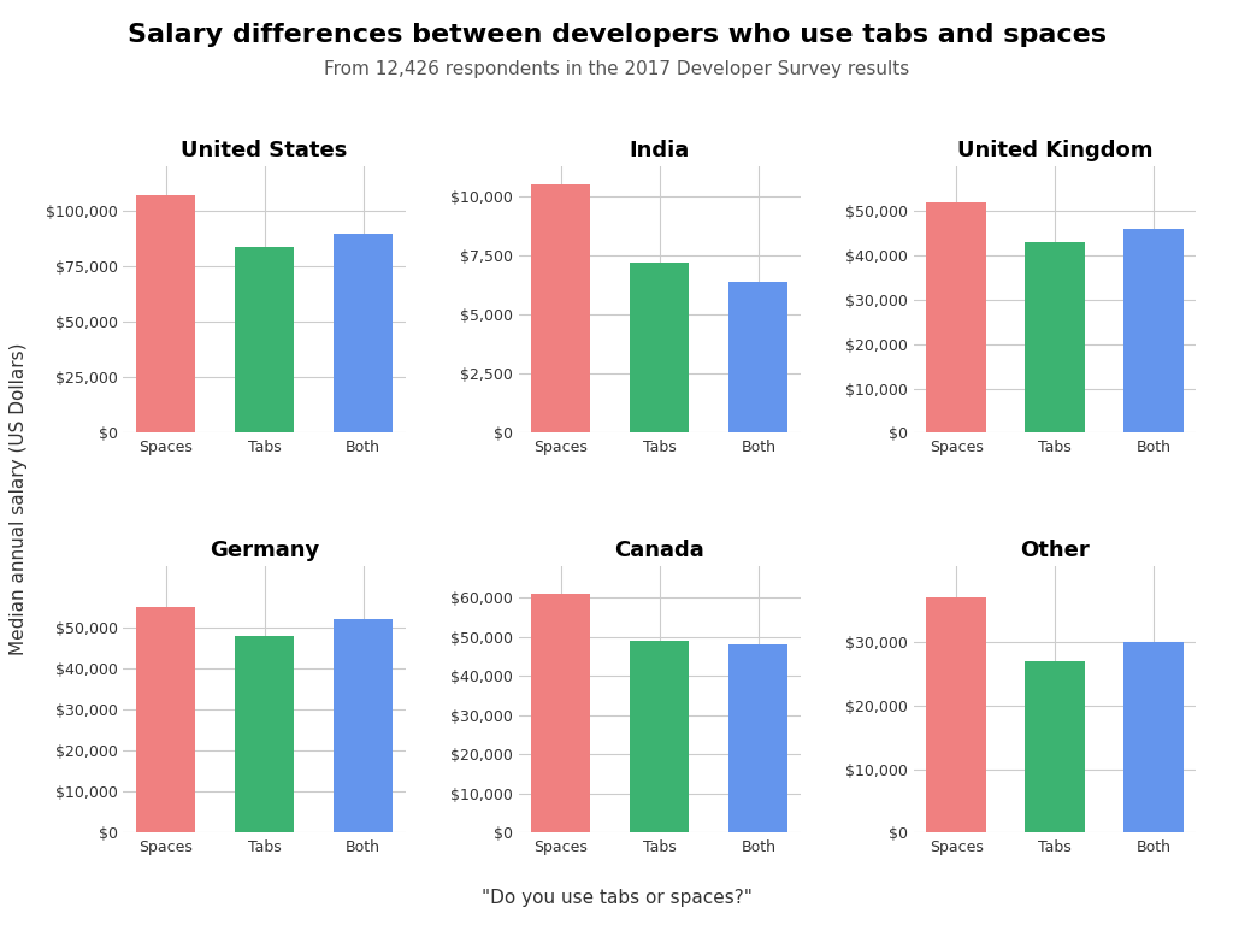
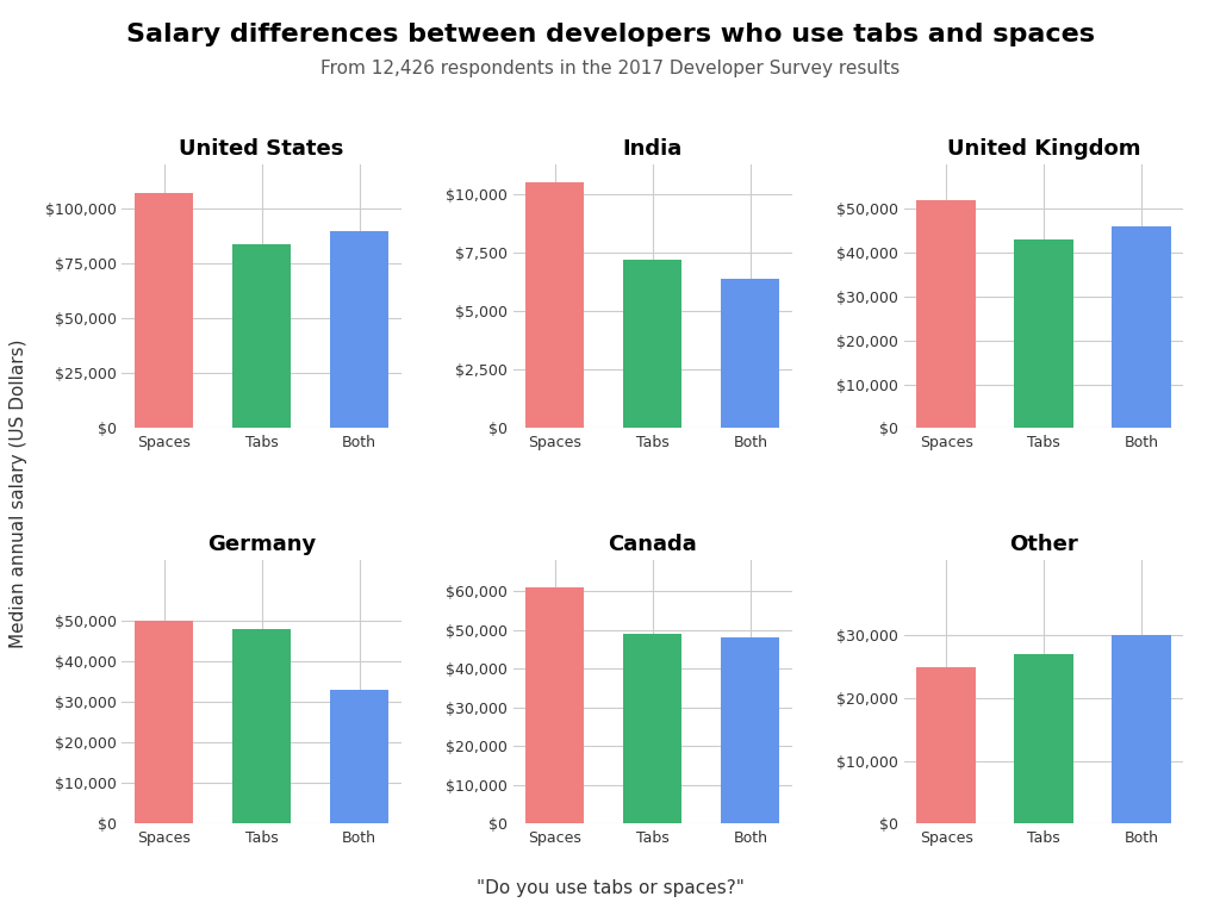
Germany/Spaces: $55,000 -> $50,000
Germany/Both: $52,000 -> $33,000
Other/Spaces: $37,000 -> $25,000
